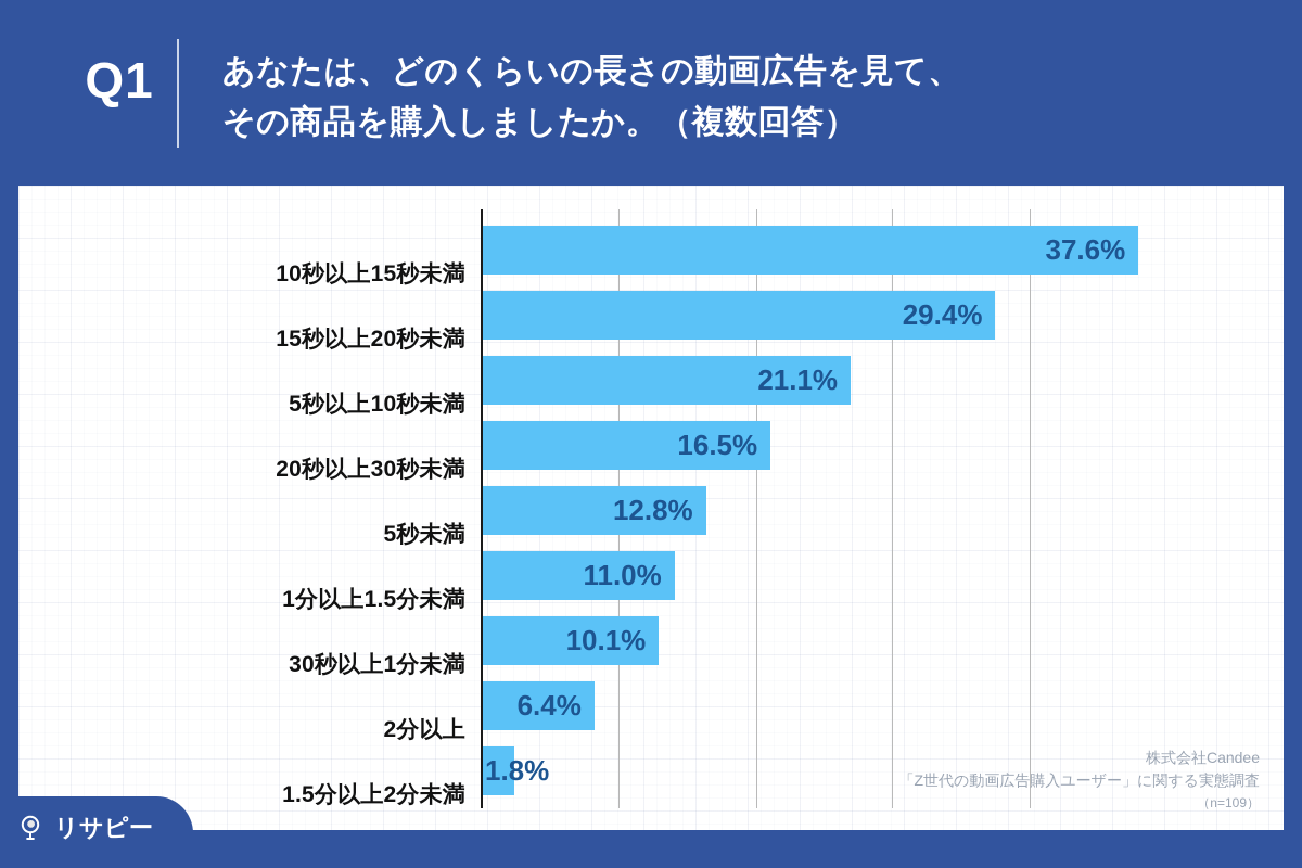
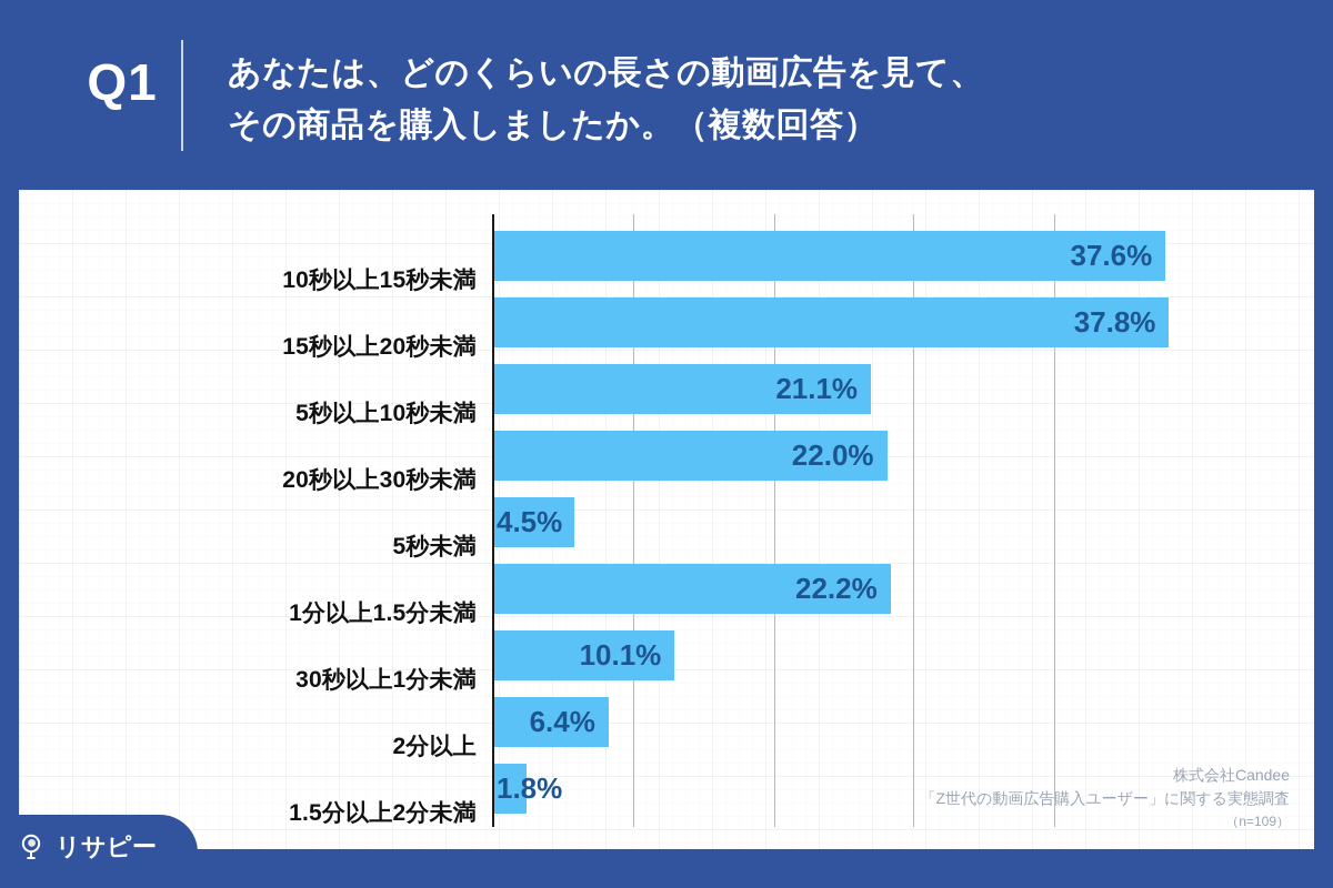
15秒以上20秒未満: 29.4% -> 37.8%
20秒以上30秒未満: 16.5% -> 22.0%
5秒未満: 12.8% -> 4.5%
1分以上1.5分未満: 11.0% -> 22.2%
